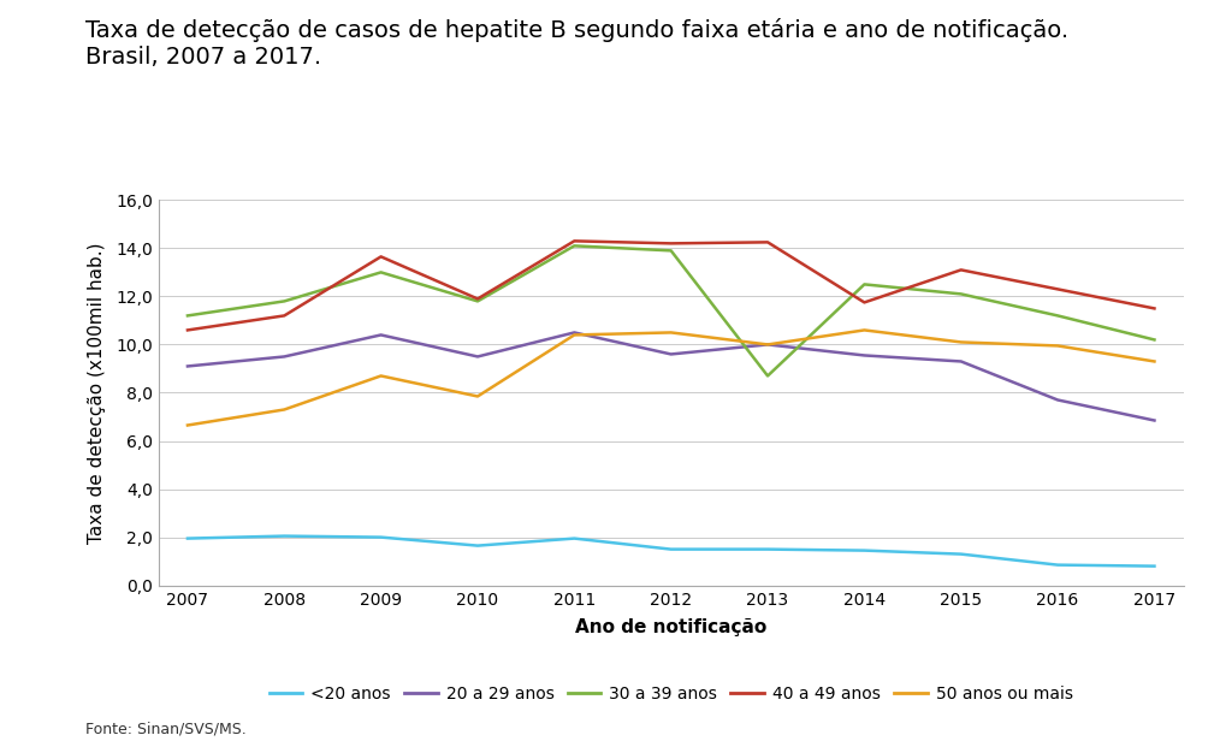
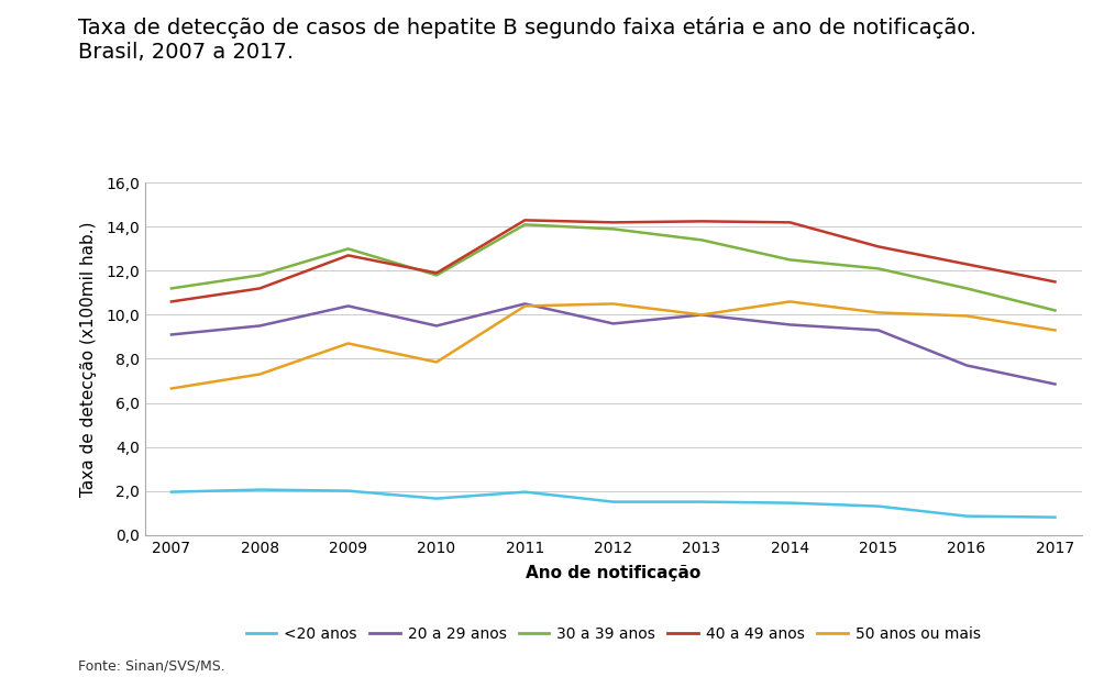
40 a 49 anos/2009: 13,65 -> 12,70
30 a 39 anos/2013: 8,7 -> 13,4
40 a 49 anos/2014: 11,75 -> 14,20
